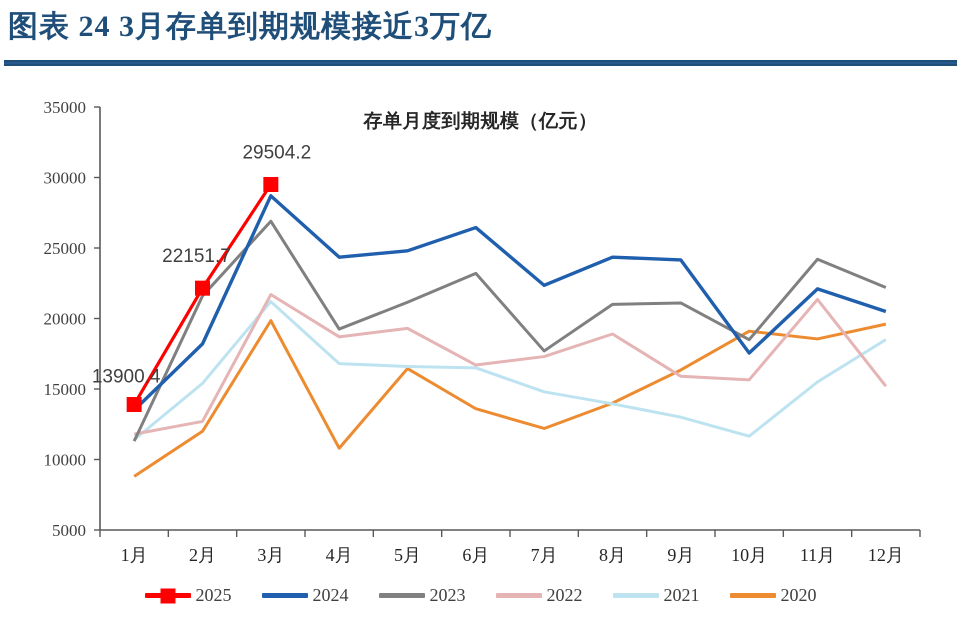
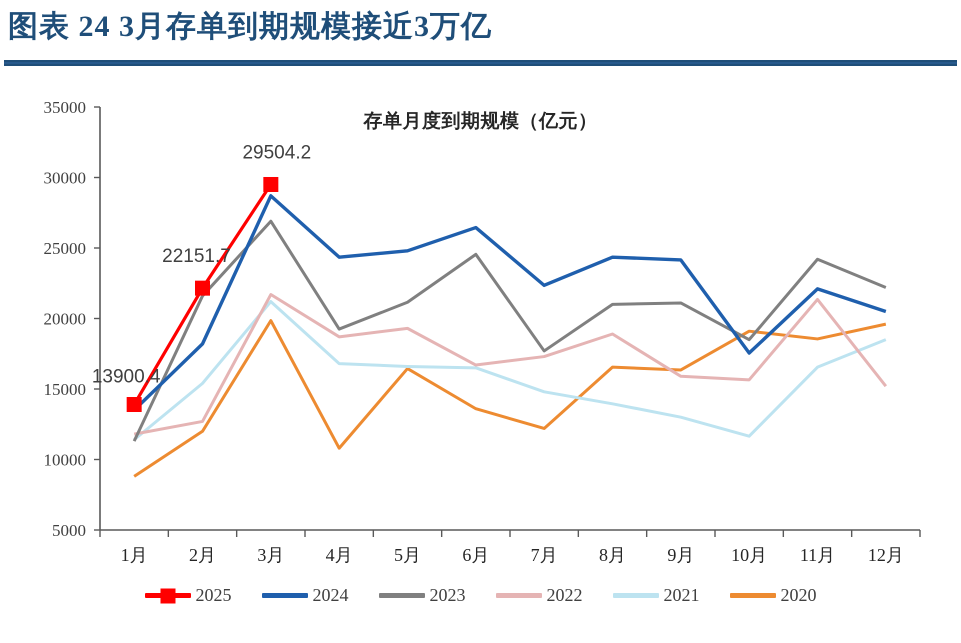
2023/6月: 23200 -> 24600
2020/8月: 14000 -> 16600
2021/11月: 15500 -> 16600
